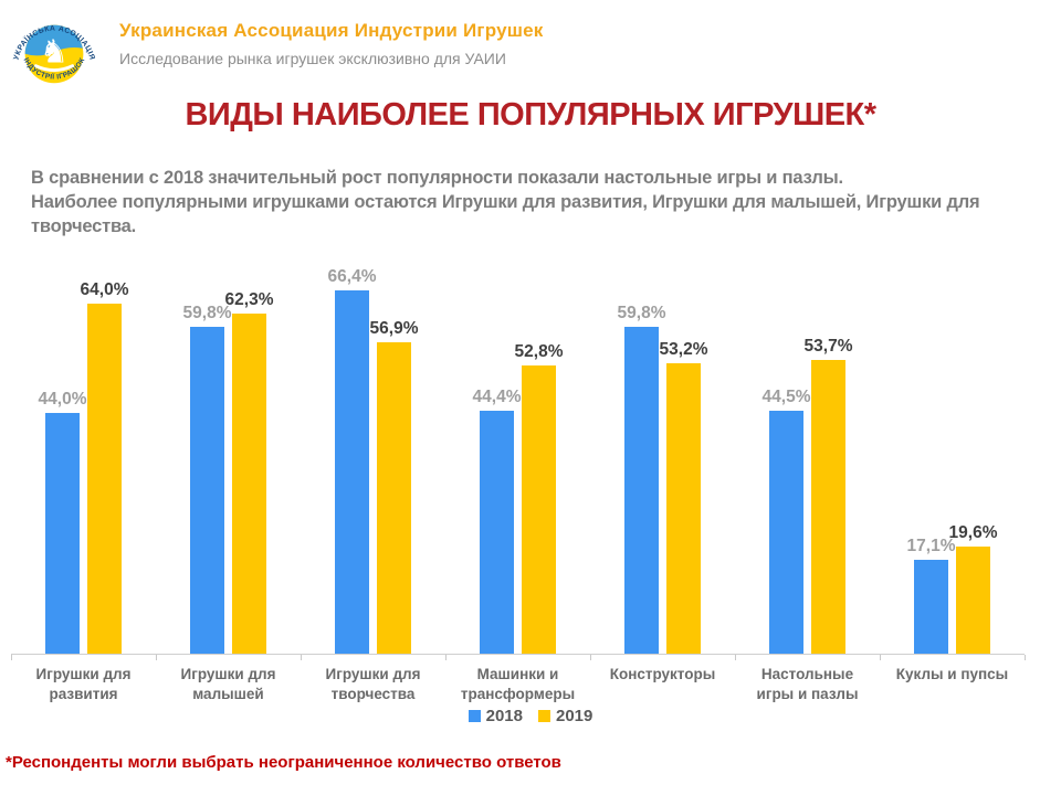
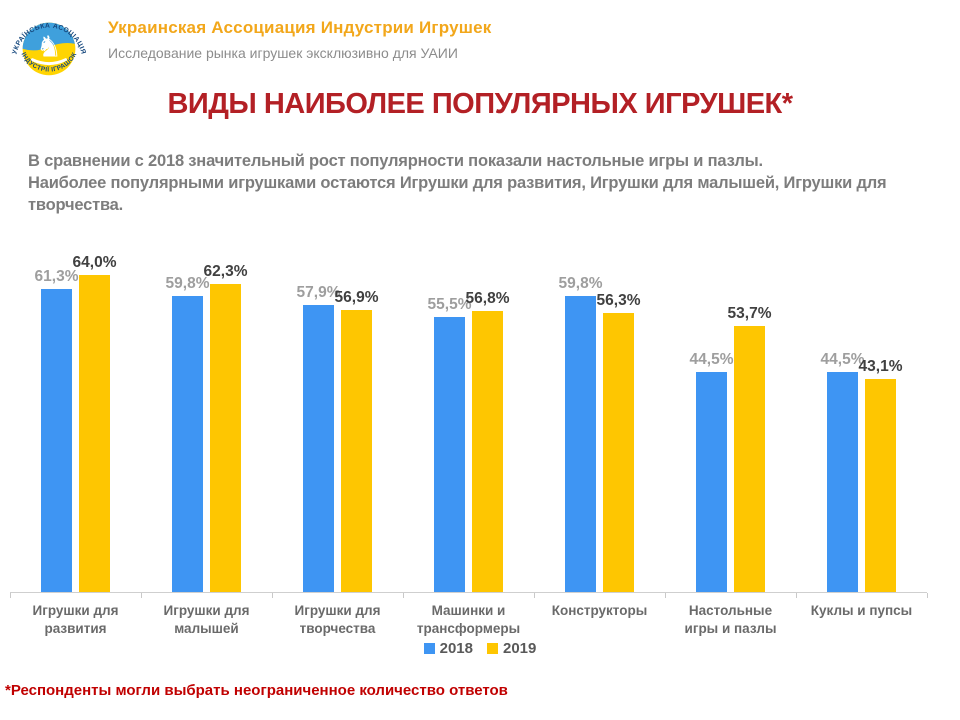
2018/Игрушки для развития: 44,0% -> 61,3%
2018/Игрушки для творчества: 66,4% -> 57,9%
2018/Машинки и трансформеры: 44,4% -> 55,5%
2019/Машинки и трансформеры: 52,8% -> 56,8%
2019/Конструкторы: 53,2% -> 56,3%
2018/Куклы и пупсы: 17,1% -> 44,5%
2019/Куклы и пупсы: 19,6% -> 43,1%
